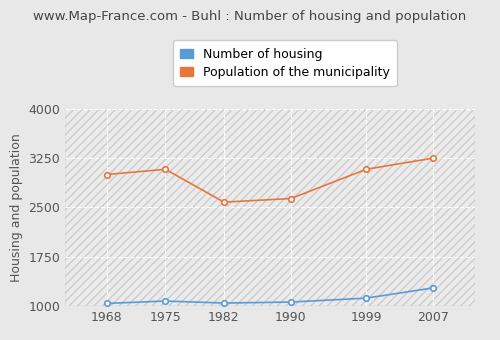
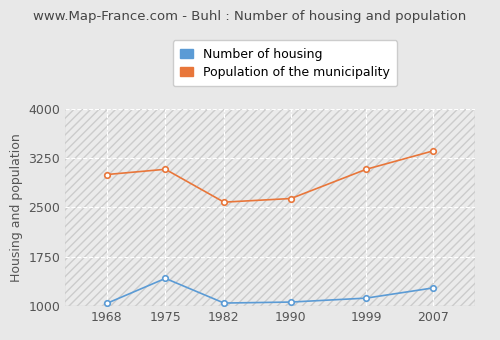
Number of housing/1975: 1080 -> 1420
Population of the municipality/2007: 3250 -> 3360
